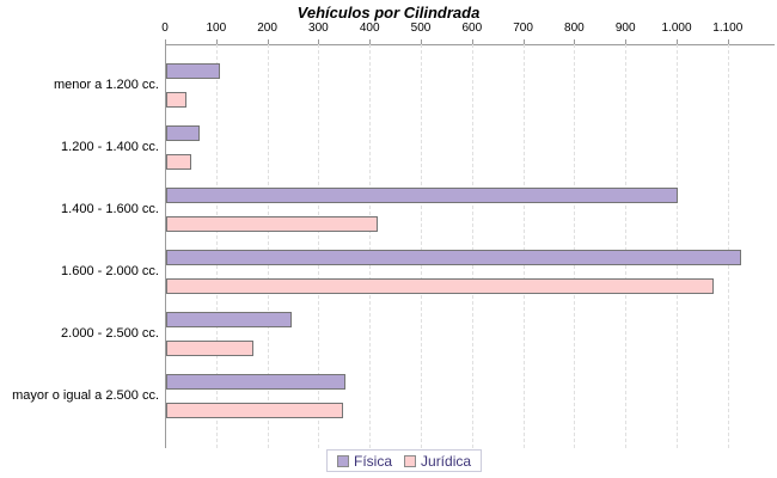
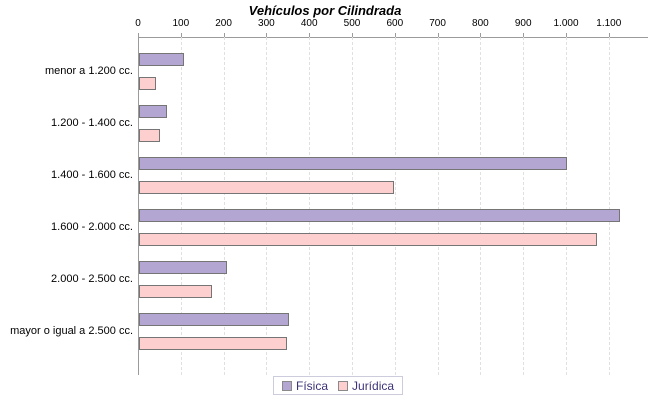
Jurídica/1.400 - 1.600 cc.: 410 -> 590
Física/2.000 - 2.500 cc.: 240 -> 200
